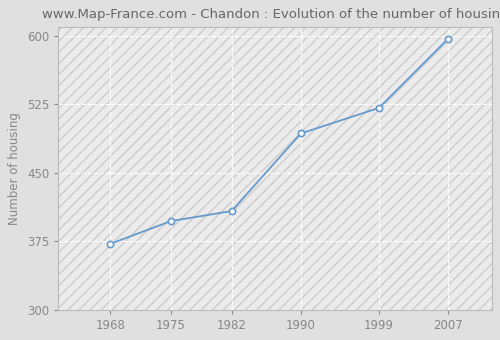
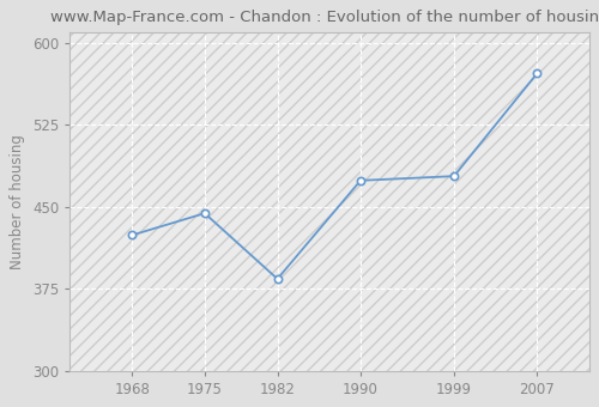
1968: 372 -> 424
1975: 397 -> 444
1982: 408 -> 384
1990: 493 -> 474
1999: 521 -> 478
2007: 597 -> 572
